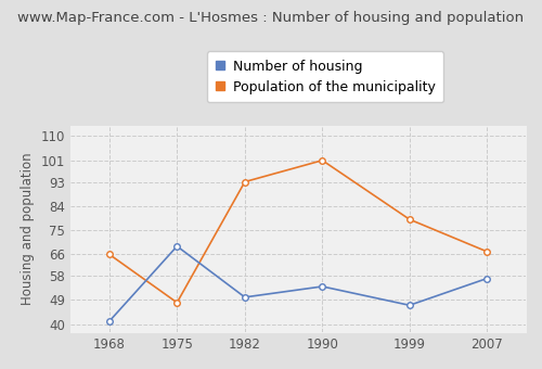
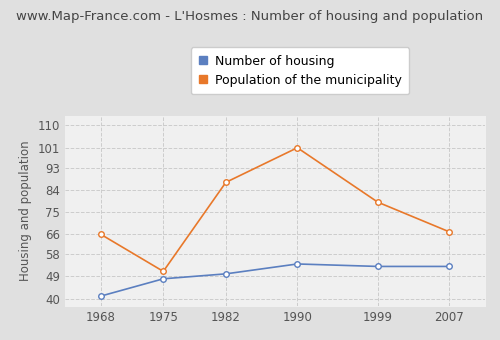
Number of housing/1975: 69 -> 48
Population of the municipality/1975: 48 -> 51
Population of the municipality/1982: 93 -> 87
Number of housing/1999: 47 -> 53
Number of housing/2007: 57 -> 53
